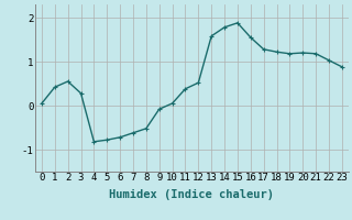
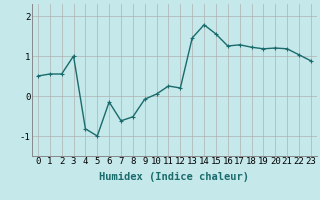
0: 0.05 -> 0.50
1: 0.42 -> 0.55
3: 0.28 -> 1.00
5: -0.78 -> -1.00
6: -0.72 -> -0.15
11: 0.38 -> 0.25
12: 0.52 -> 0.20
13: 1.58 -> 1.45
15: 1.88 -> 1.55
16: 1.55 -> 1.25
